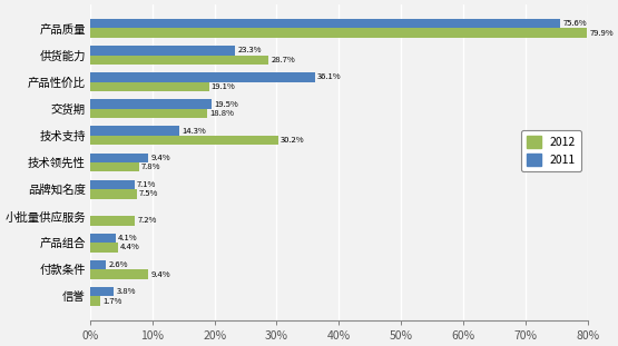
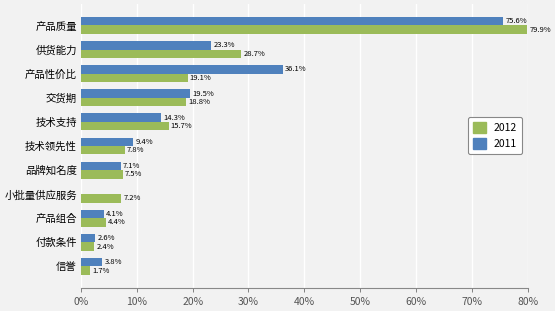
2012/技术支持: 30.2% -> 15.7%
2012/付款条件: 9.4% -> 2.4%
